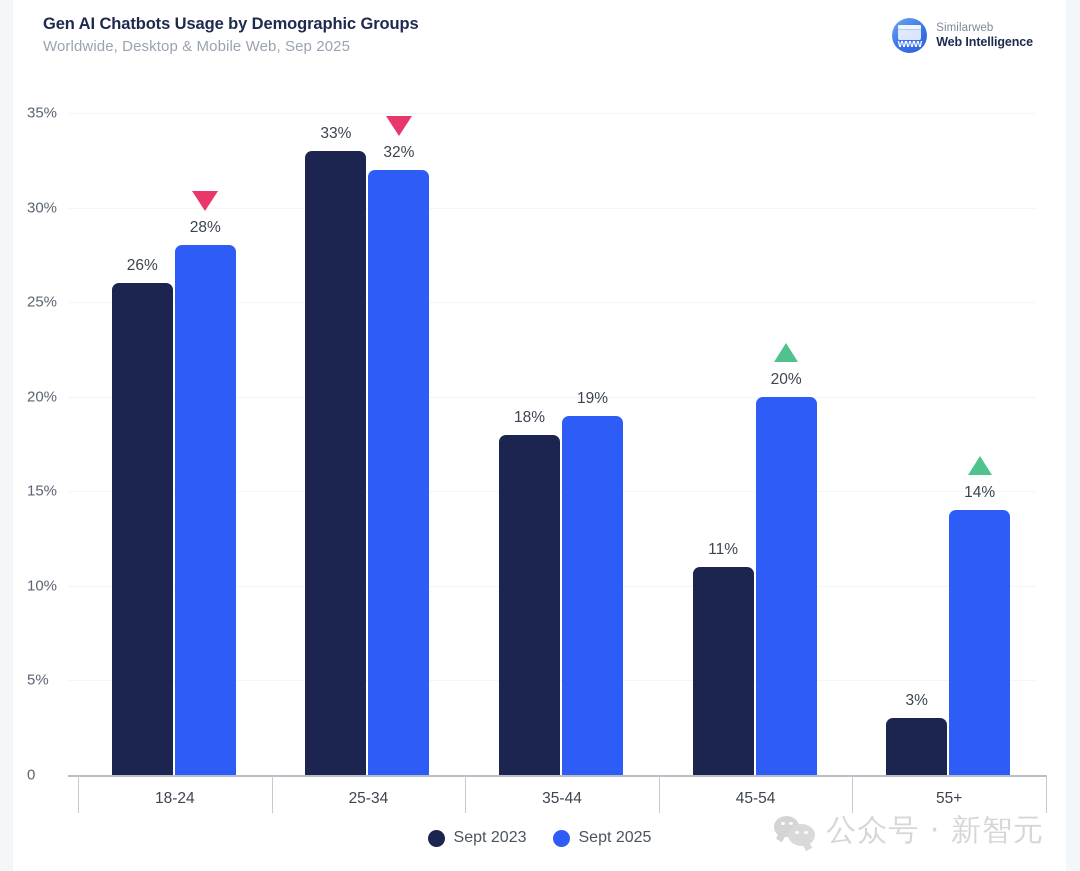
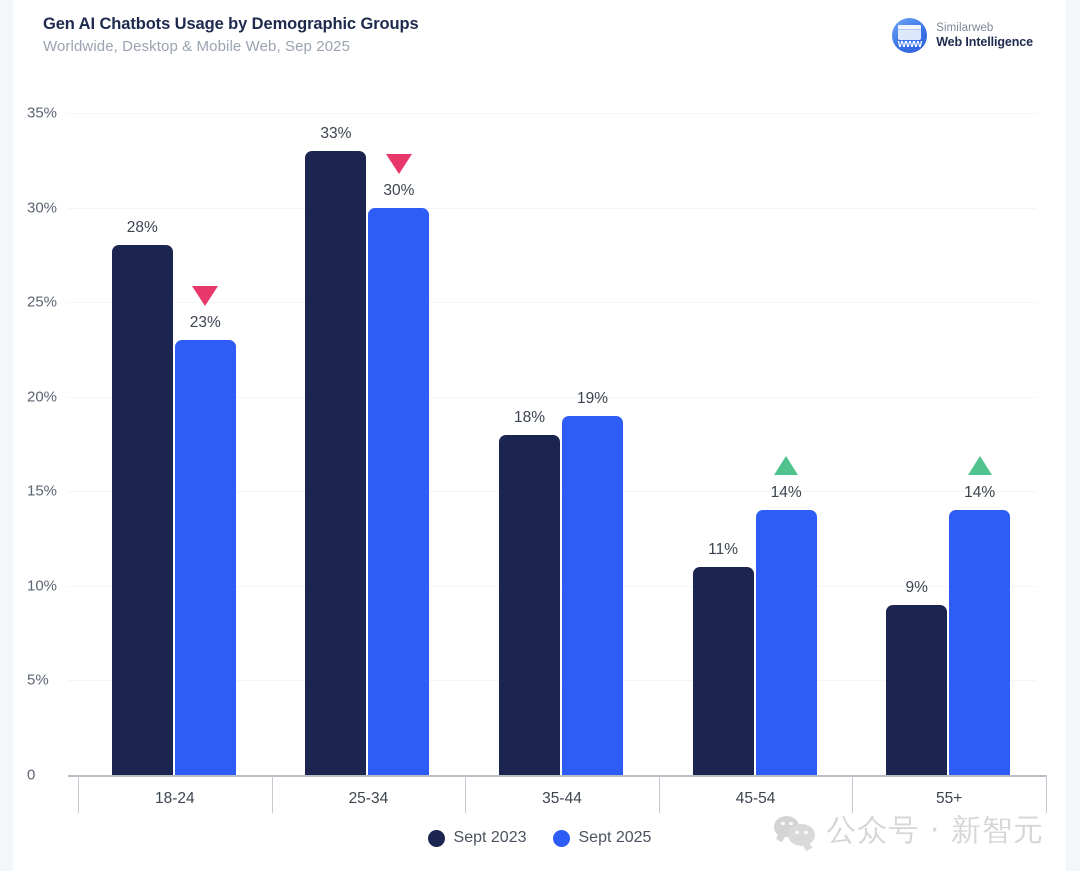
Sept 2023/18-24: 26% -> 28%
Sept 2025/18-24: 28% -> 23%
Sept 2025/25-34: 32% -> 30%
Sept 2025/45-54: 20% -> 14%
Sept 2023/55+: 3% -> 9%
